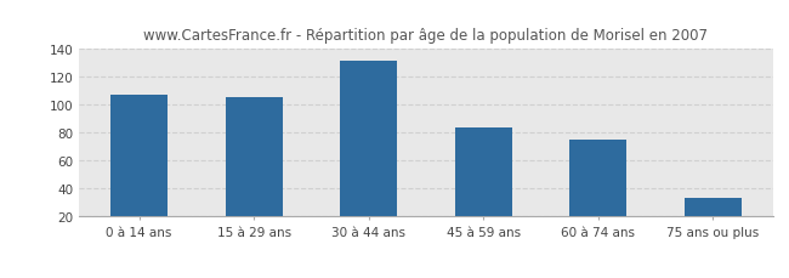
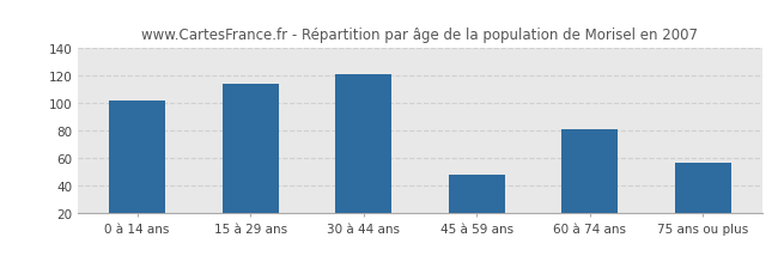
0 à 14 ans: 107 -> 102
15 à 29 ans: 106 -> 114
30 à 44 ans: 132 -> 121
45 à 59 ans: 84 -> 48
60 à 74 ans: 75 -> 81
75 ans ou plus: 33 -> 57
